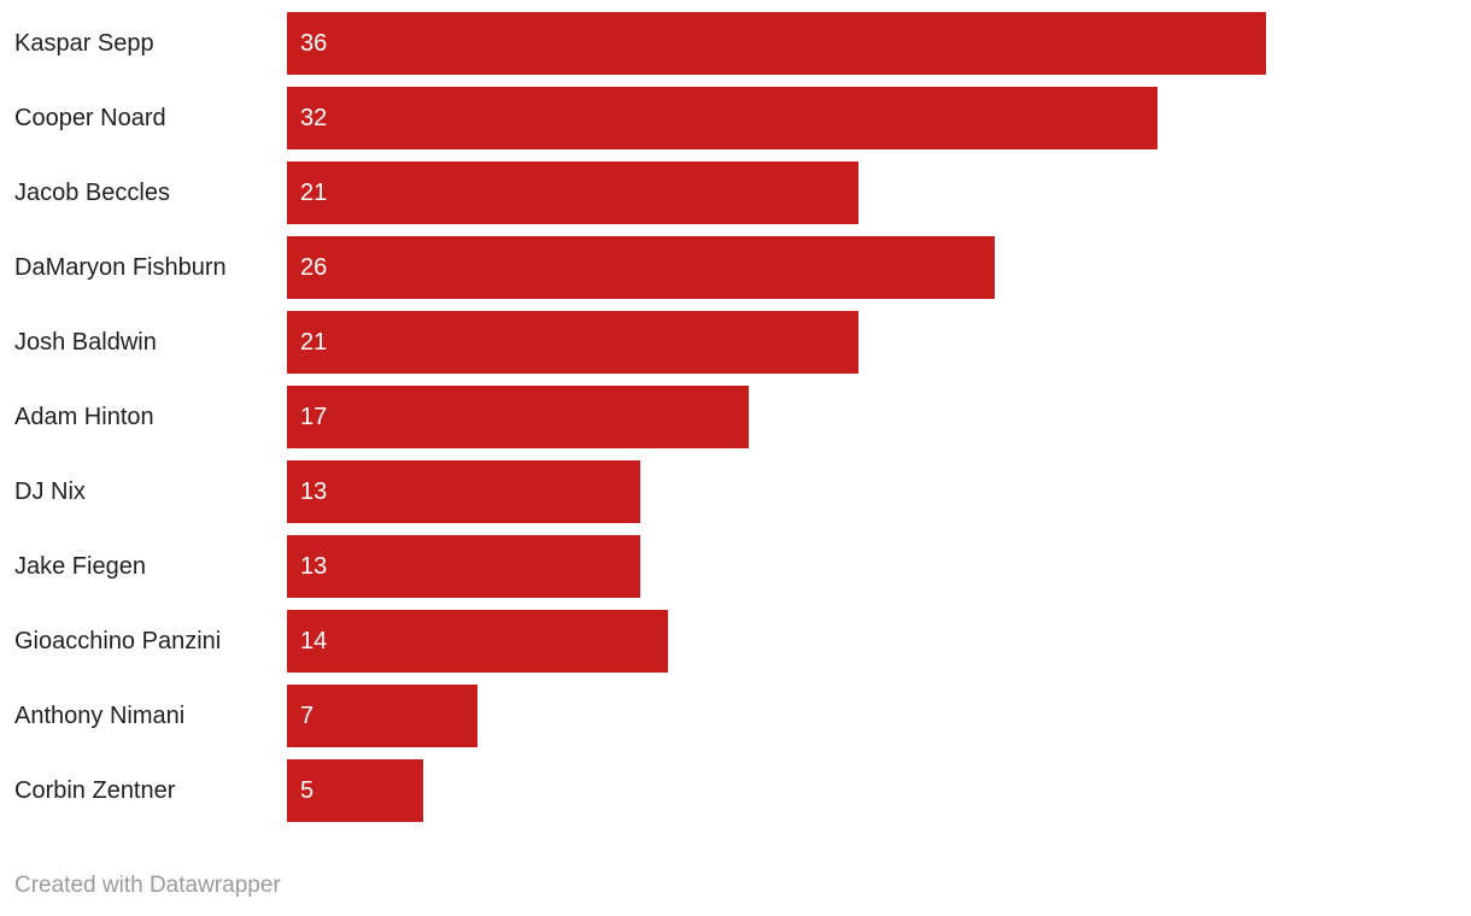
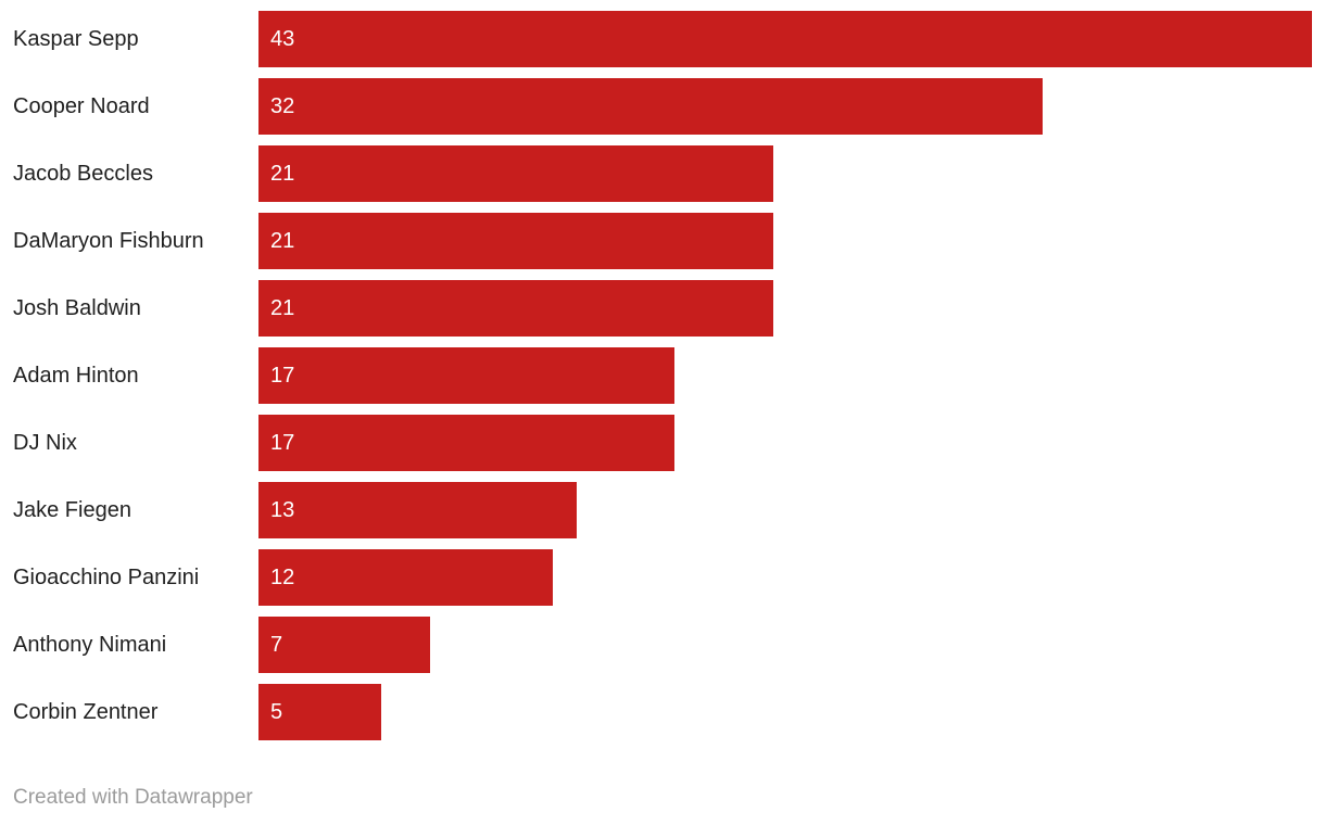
Kaspar Sepp: 36 -> 43
DaMaryon Fishburn: 26 -> 21
DJ Nix: 13 -> 17
Gioacchino Panzini: 14 -> 12
